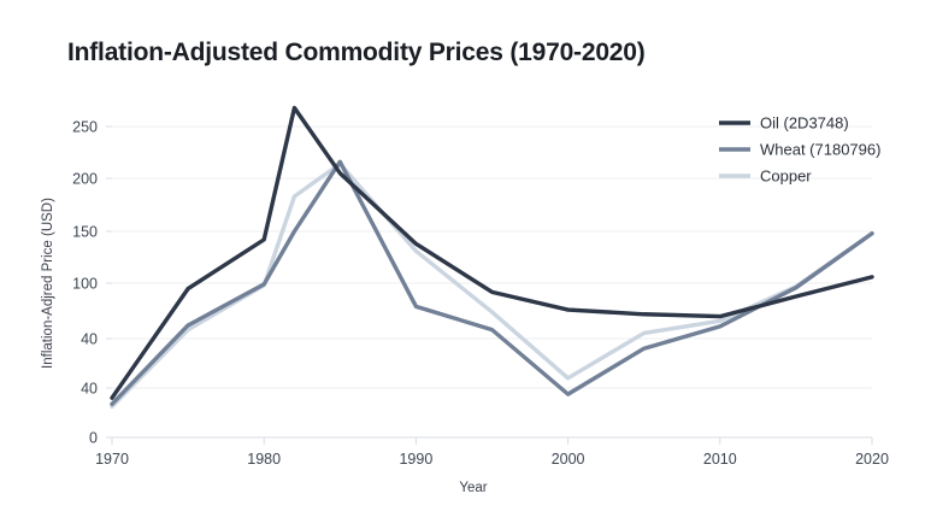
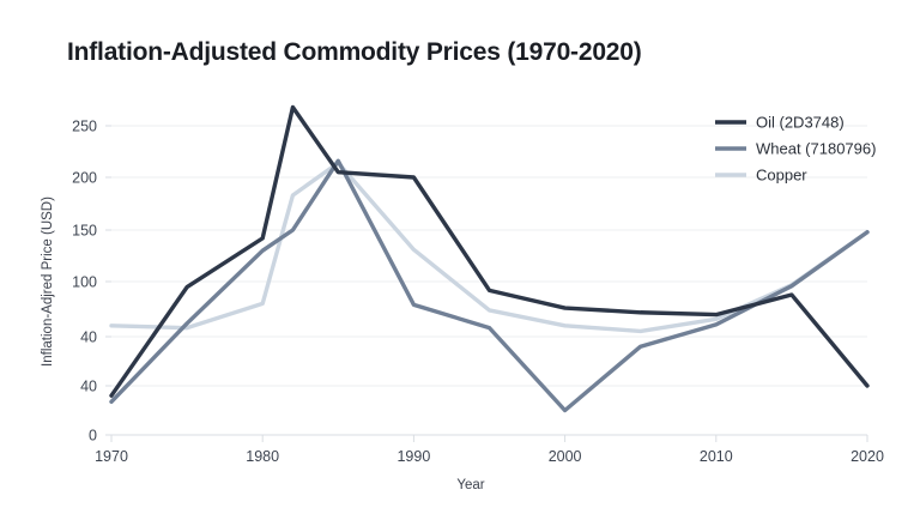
Copper/1970: 20 -> 60
Wheat (7180796)/1980: 100 -> 130
Copper/1980: 100 -> 80
Oil (2D3748)/1990: 140 -> 200
Wheat (7180796)/2000: 40 -> 20
Copper/2000: 40 -> 60
Oil (2D3748)/2020: 110 -> 40
